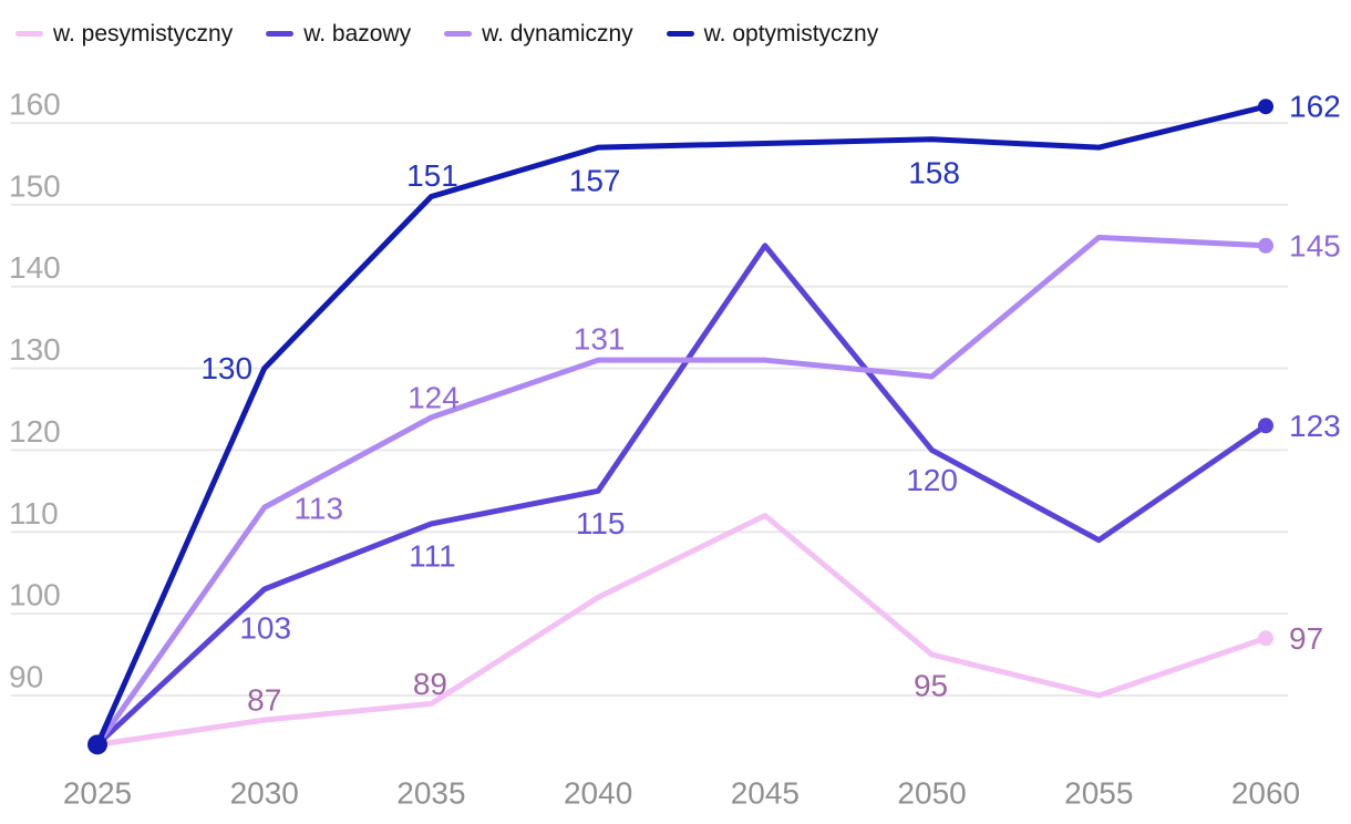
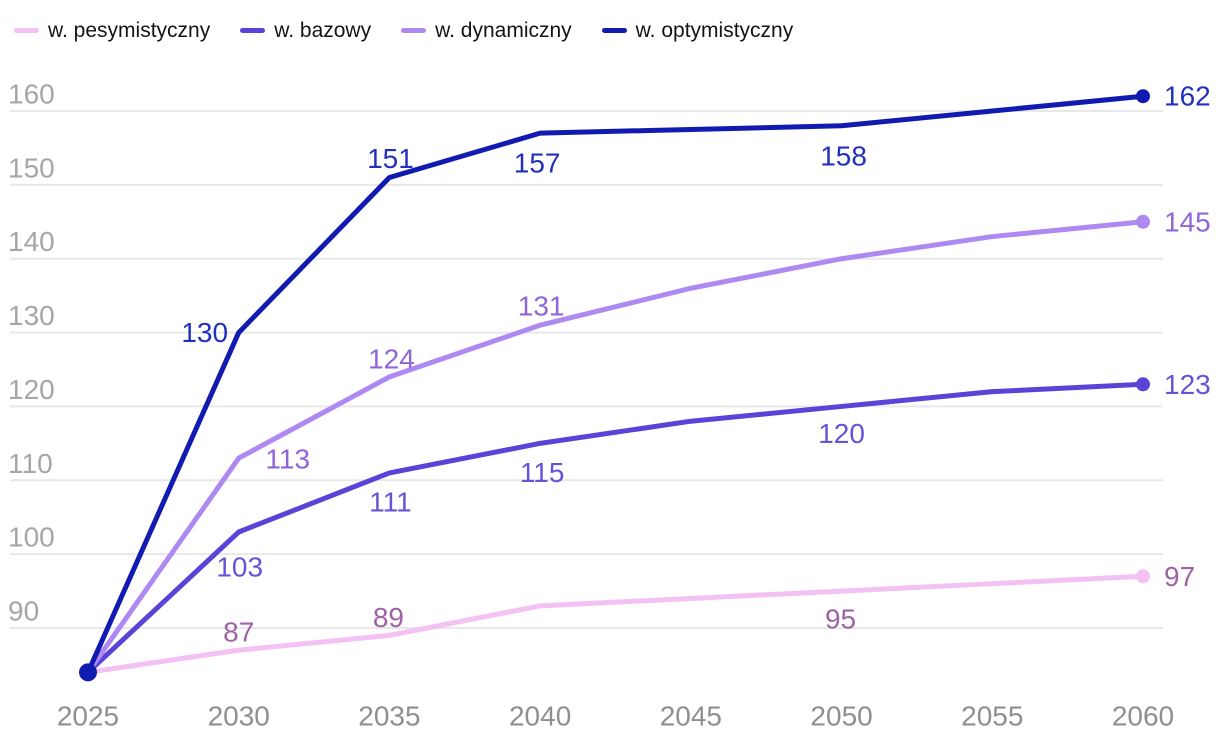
w. pesymistyczny/2040: 102 -> 93
w. pesymistyczny/2045: 112 -> 94
w. bazowy/2045: 145 -> 118
w. dynamiczny/2045: 131 -> 136
w. dynamiczny/2050: 129 -> 140
w. pesymistyczny/2055: 90 -> 96
w. bazowy/2055: 109 -> 122
w. dynamiczny/2055: 146 -> 143
w. optymistyczny/2055: 157 -> 160
